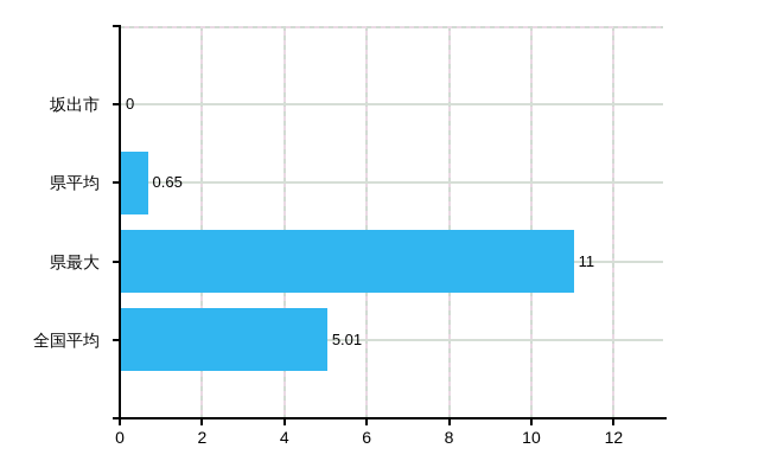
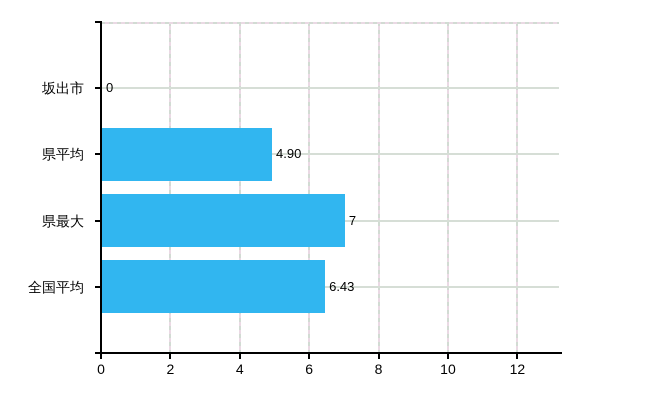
県平均: 0.65 -> 4.90
県最大: 11 -> 7
全国平均: 5.01 -> 6.43
